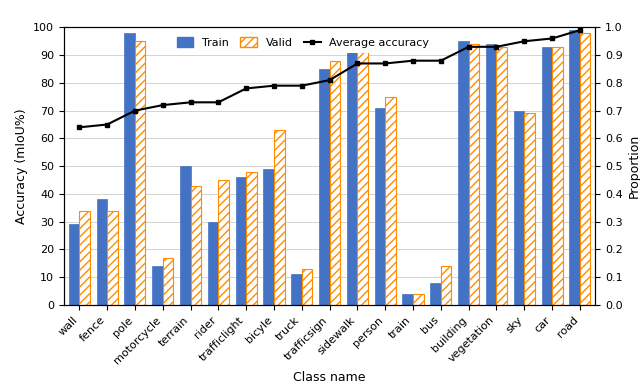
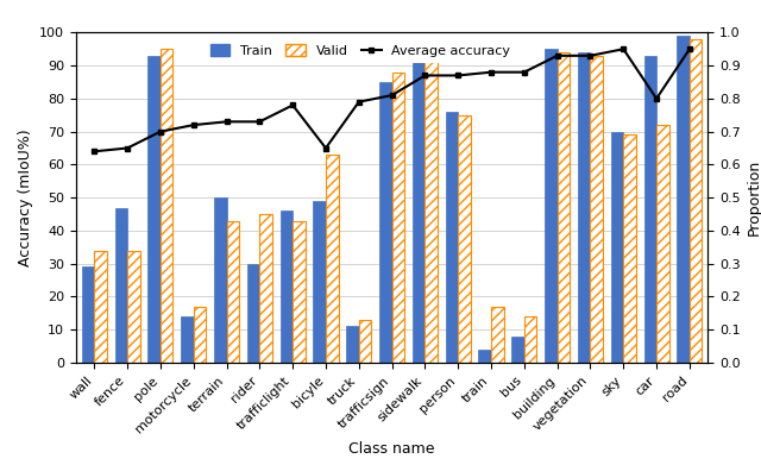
Train/fence: 38 -> 47
Train/pole: 98 -> 93
Valid/trafficlight: 48 -> 43
Average accuracy/bicyle: 0.79 -> 0.65
Train/person: 71 -> 76
Valid/train: 4 -> 17
Average accuracy/car: 0.96 -> 0.80
Valid/car: 93 -> 72
Average accuracy/road: 0.99 -> 0.95
